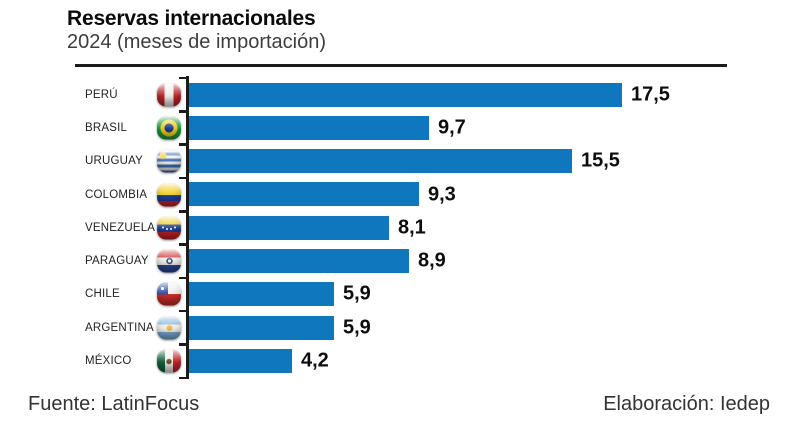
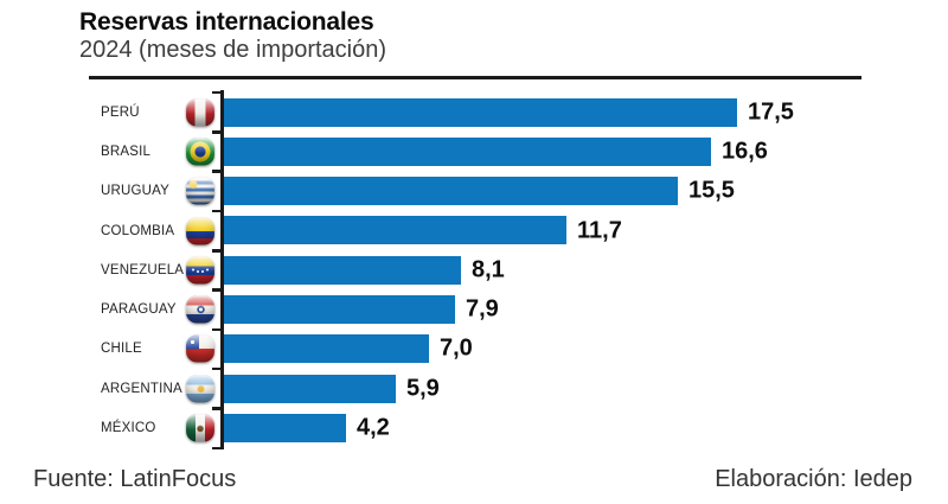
BRASIL: 9,7 -> 16,6
COLOMBIA: 9,3 -> 11,7
PARAGUAY: 8,9 -> 7,9
CHILE: 5,9 -> 7,0
